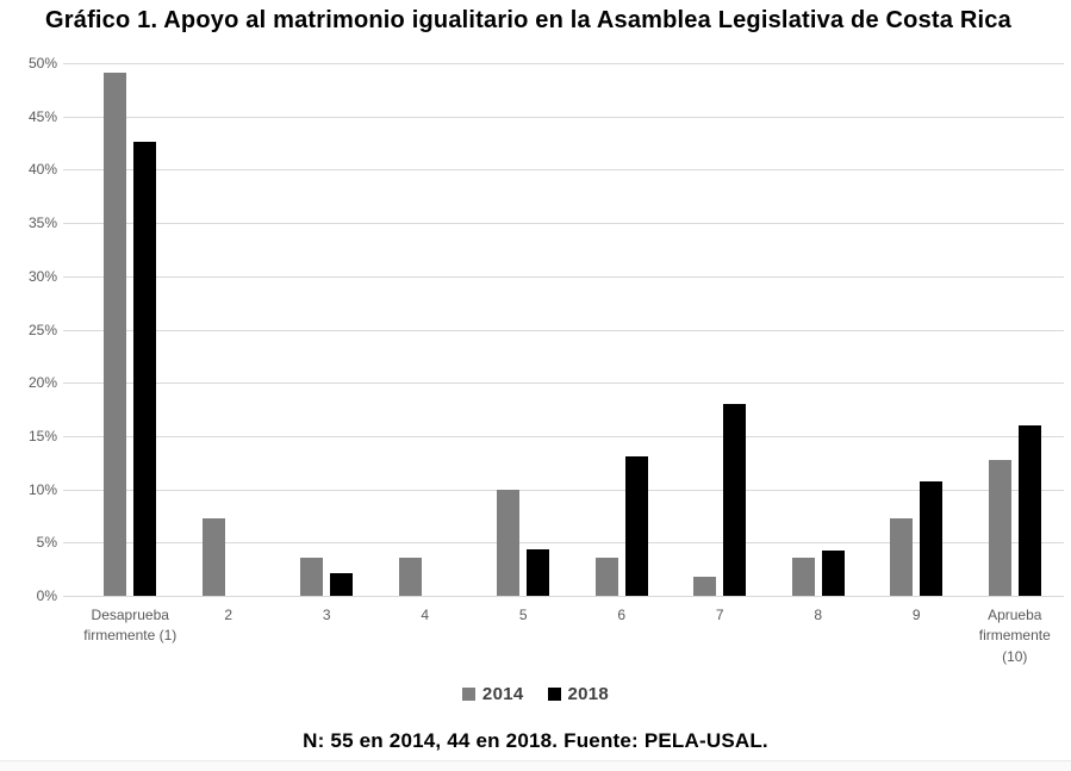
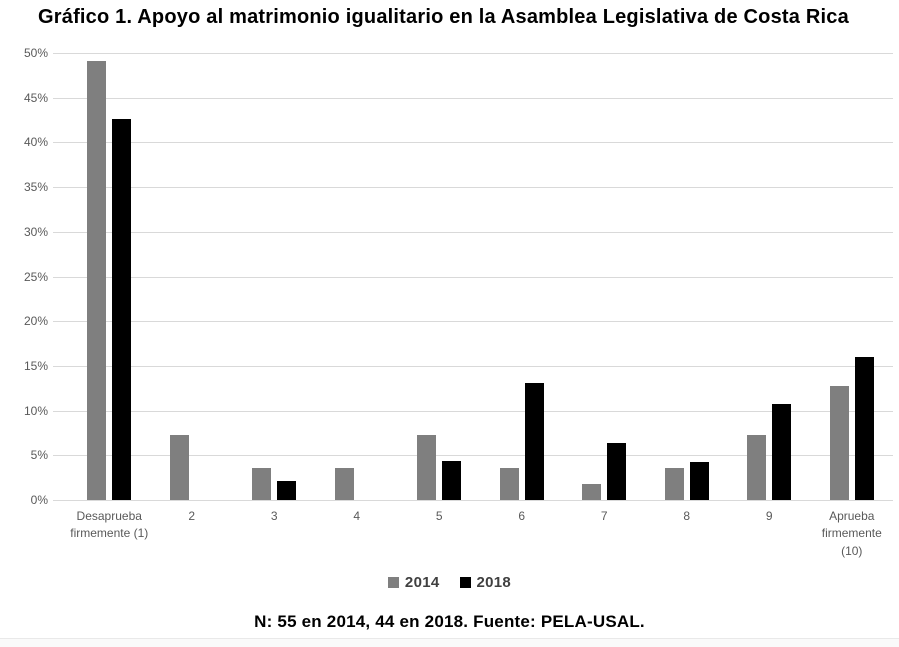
2014/5: 10% -> 7%
2018/7: 18% -> 6%
